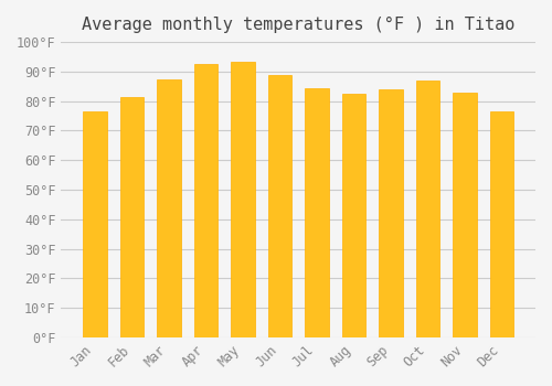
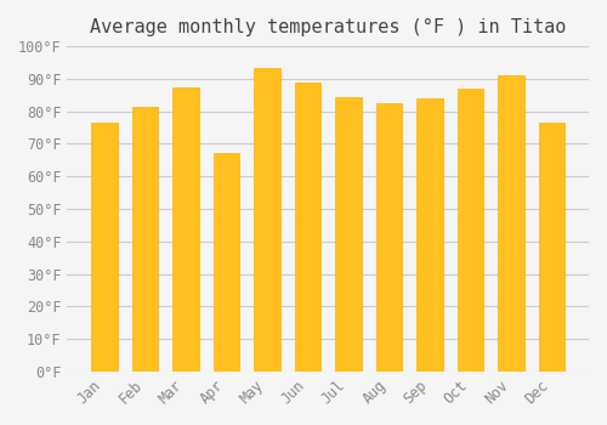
Apr: 92.5°F -> 67.0°F
Nov: 83.0°F -> 91.0°F
